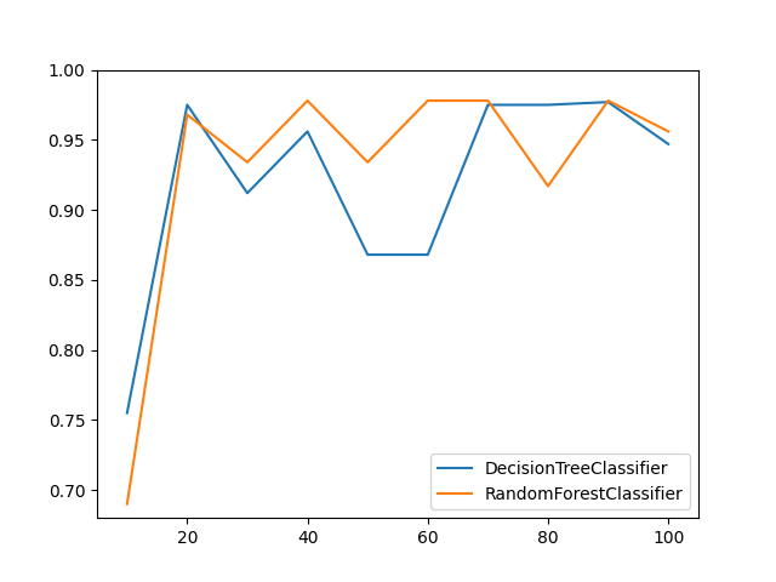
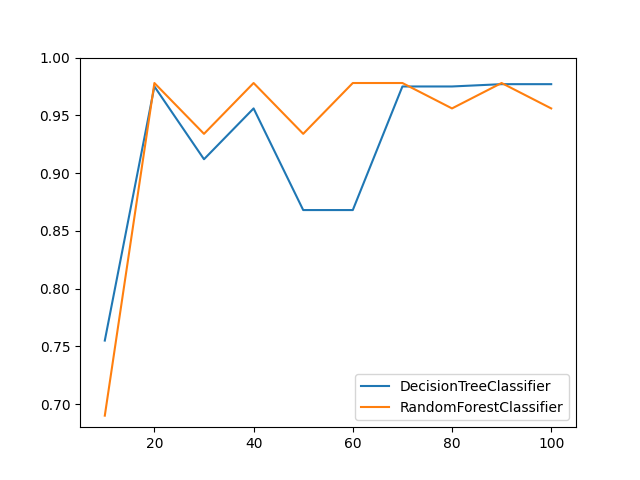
RandomForestClassifier/20: 0.968 -> 0.978
RandomForestClassifier/80: 0.917 -> 0.956
DecisionTreeClassifier/100: 0.947 -> 0.977
